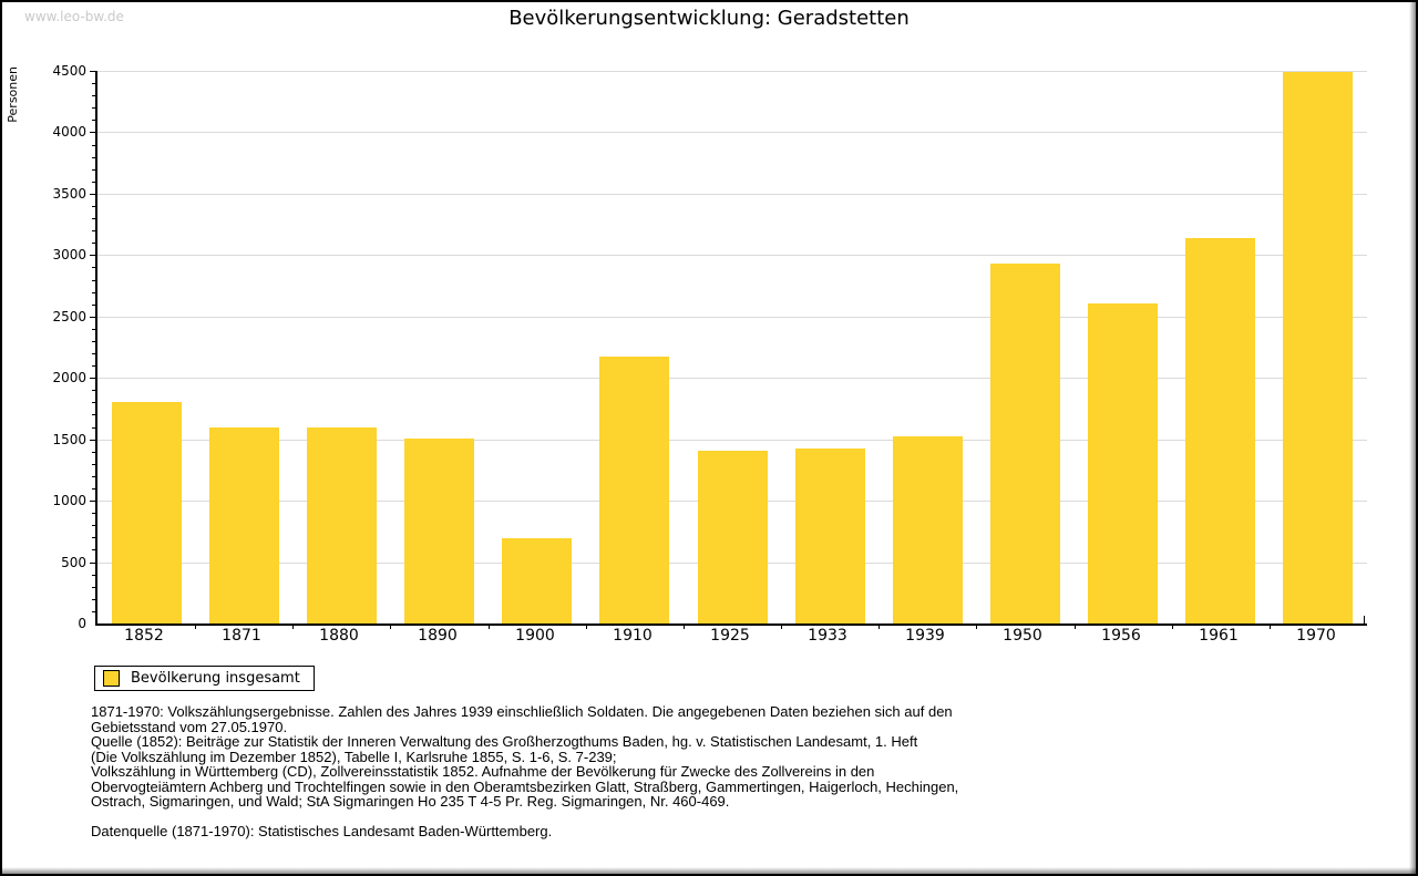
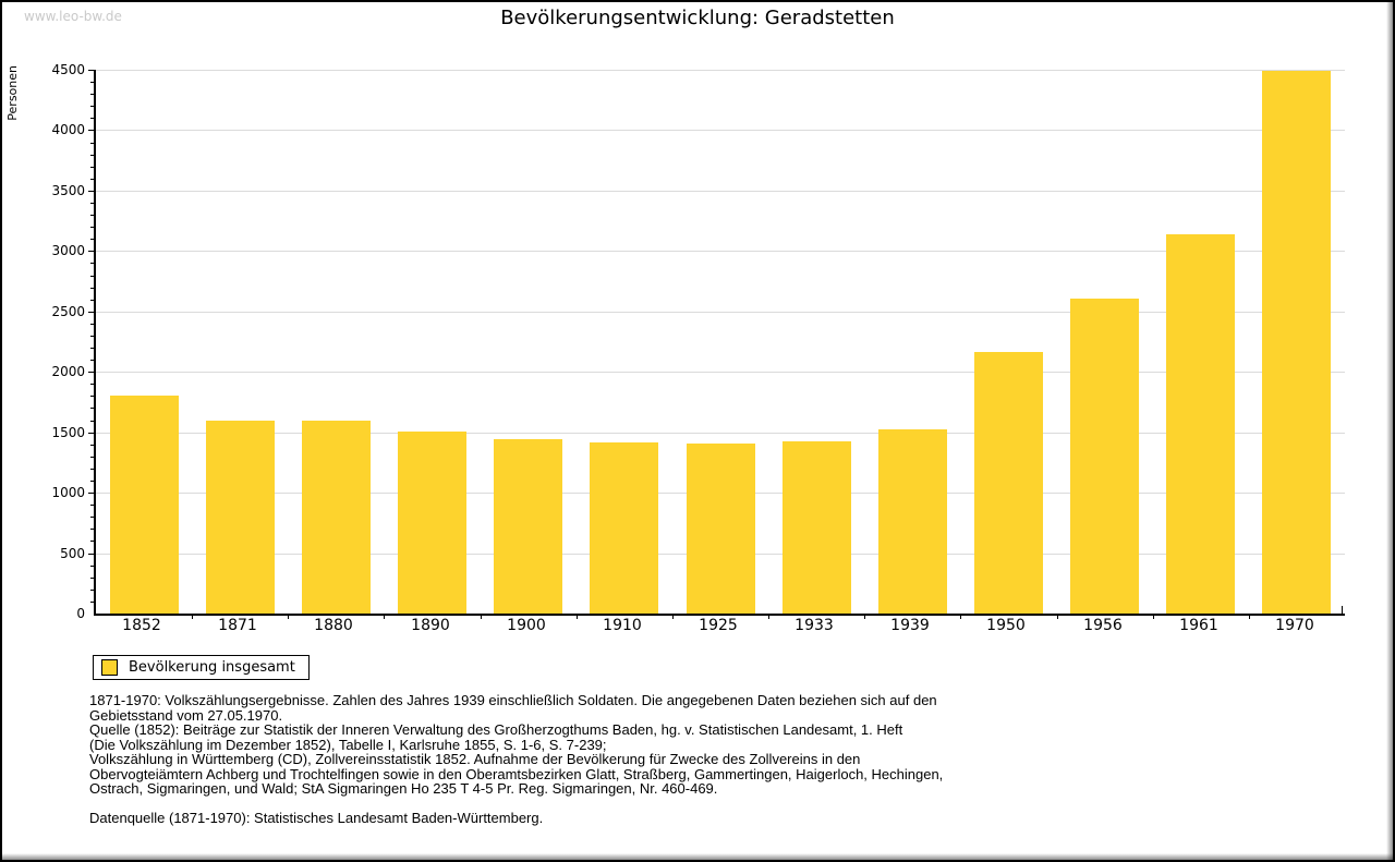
1900: 690 -> 1440
1910: 2170 -> 1420
1950: 2930 -> 2160
